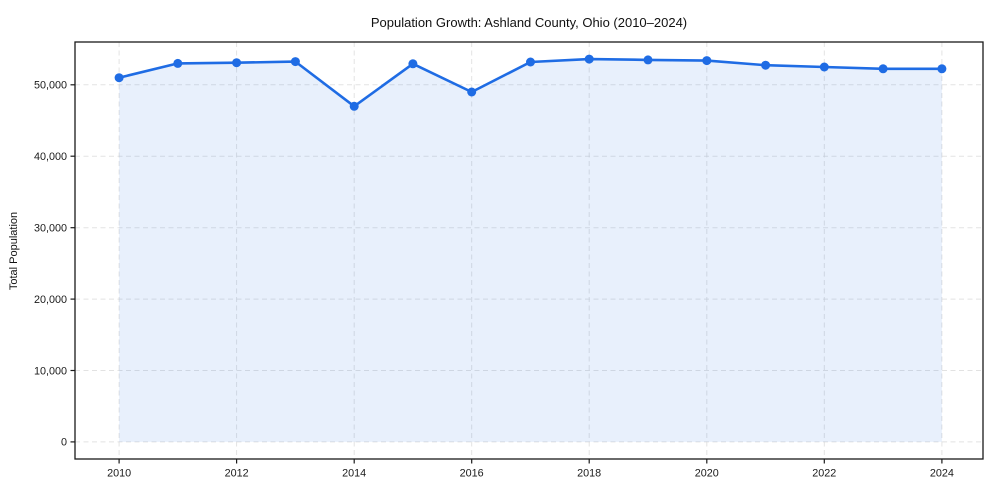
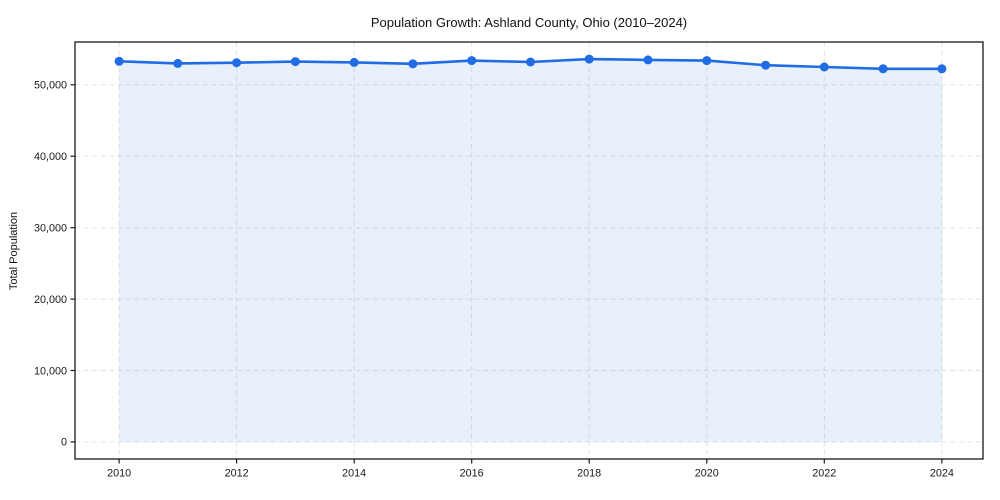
2010: 51000 -> 53000
2014: 47000 -> 53000
2016: 49000 -> 53000
